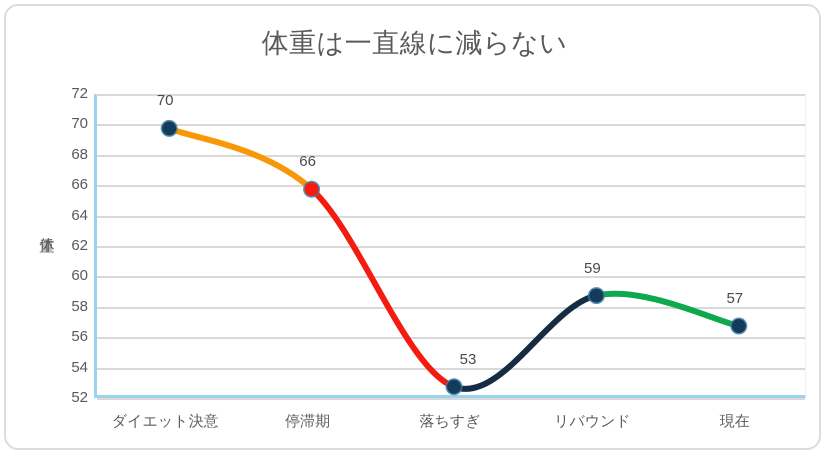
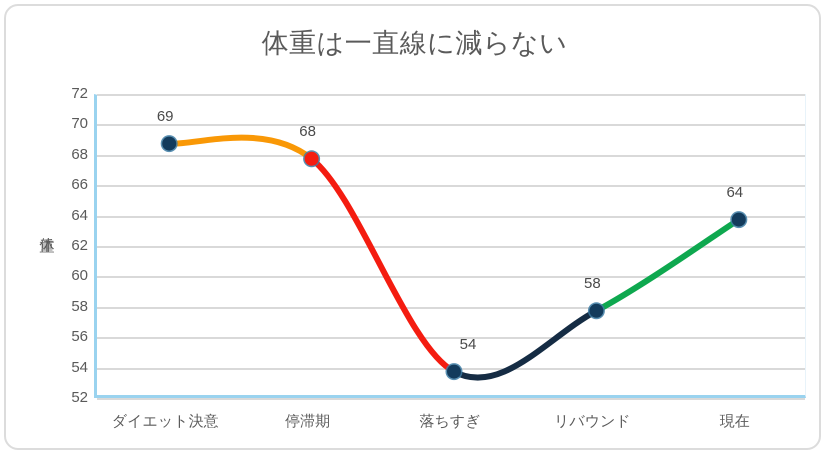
ダイエット決意: 70 -> 69
停滞期: 66 -> 68
落ちすぎ: 53 -> 54
リバウンド: 59 -> 58
現在: 57 -> 64
